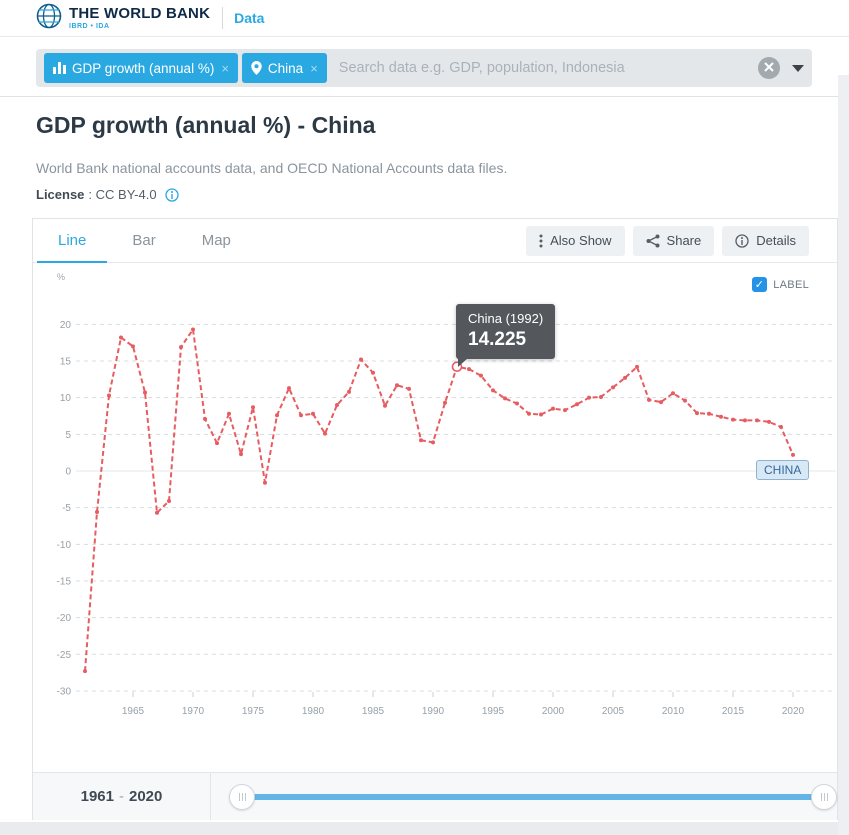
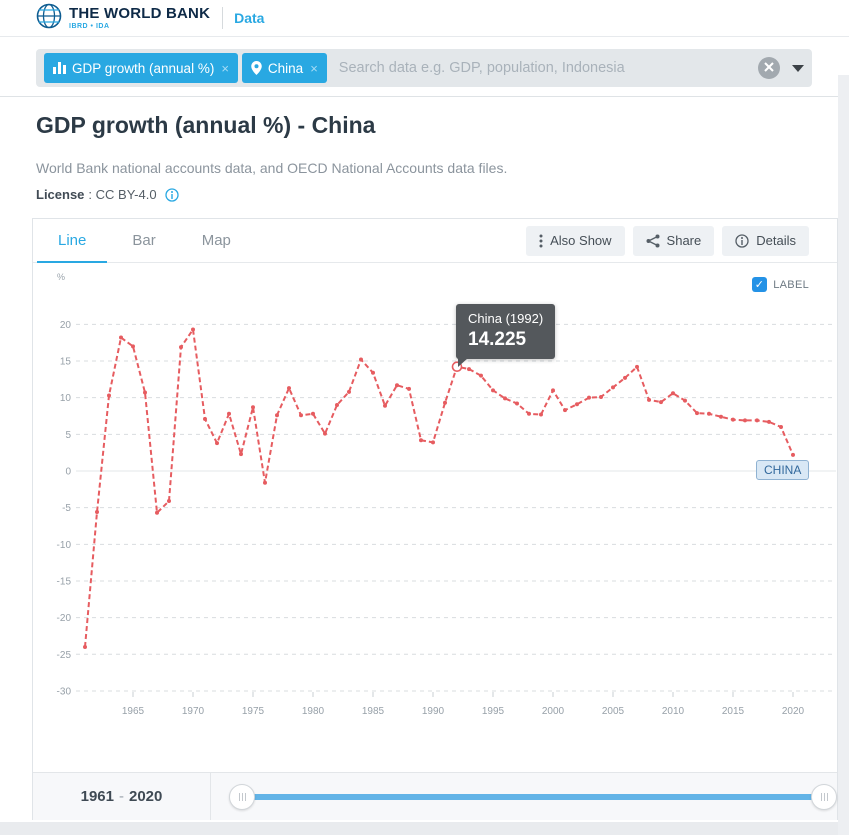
1961: -27 -> -24
2000: 8 -> 11
